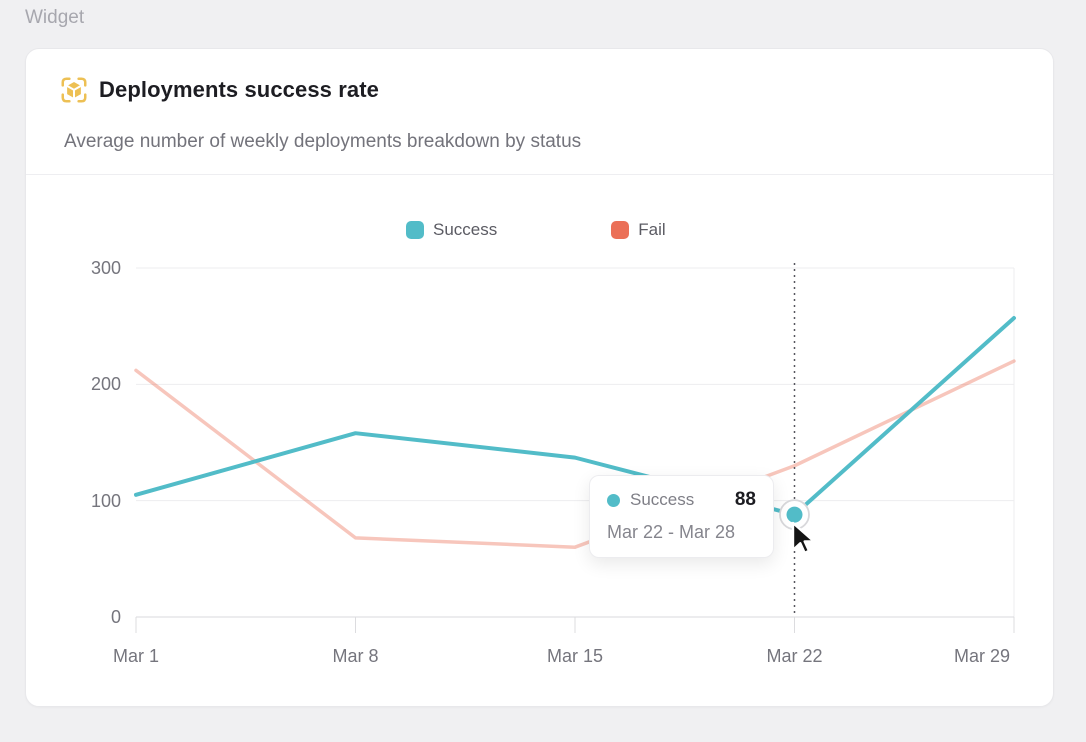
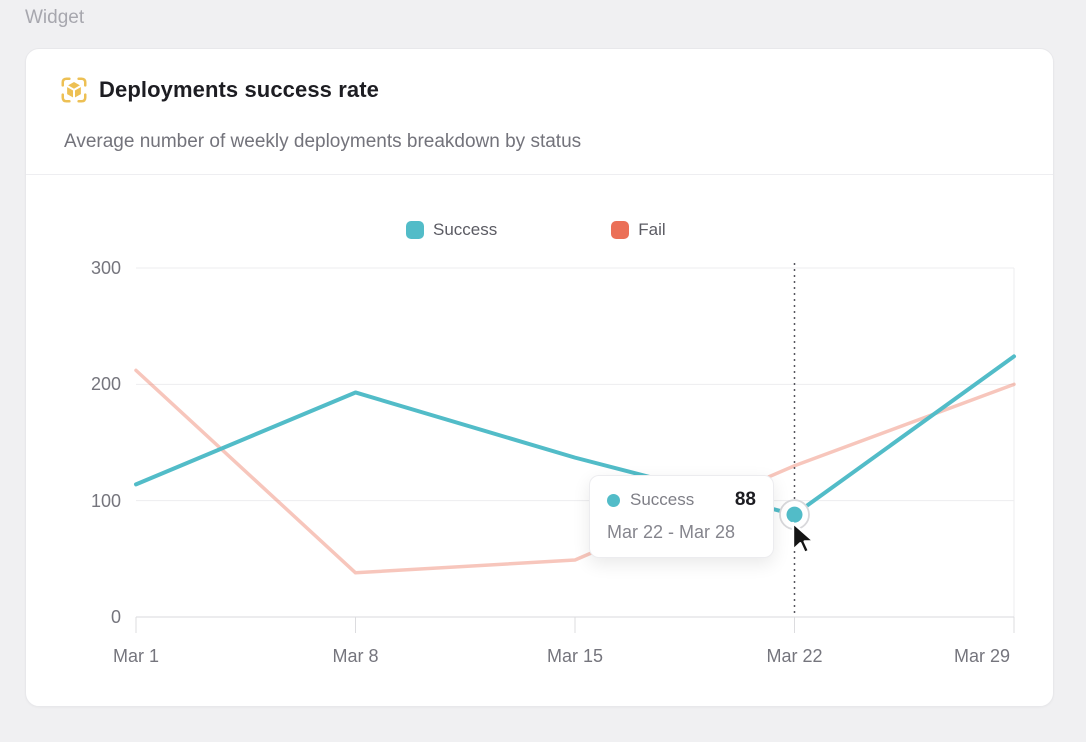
Success/Mar 1: 105 -> 114
Success/Mar 8: 158 -> 193
Fail/Mar 8: 68 -> 38
Fail/Mar 15: 60 -> 49
Success/Mar 29: 257 -> 224
Fail/Mar 29: 220 -> 200
